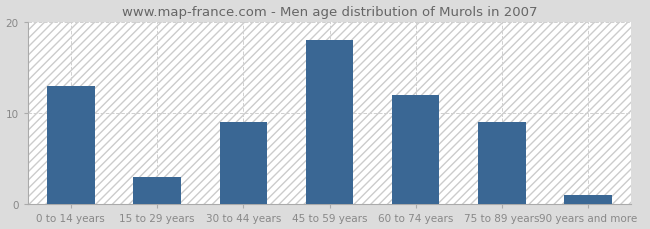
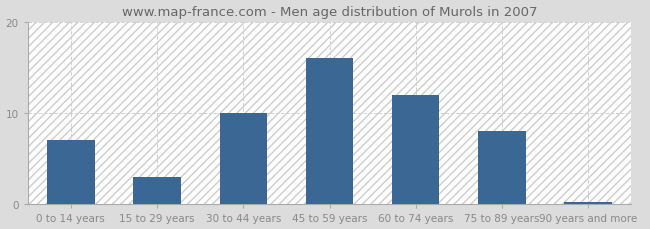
0 to 14 years: 13.0 -> 7.0
30 to 44 years: 9.0 -> 10.0
45 to 59 years: 18.0 -> 16.0
75 to 89 years: 9.0 -> 8.0
90 years and more: 1.0 -> 0.3
